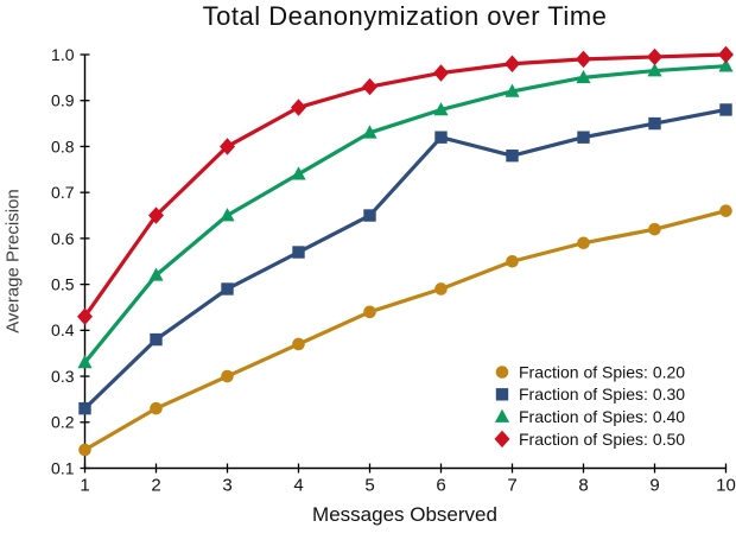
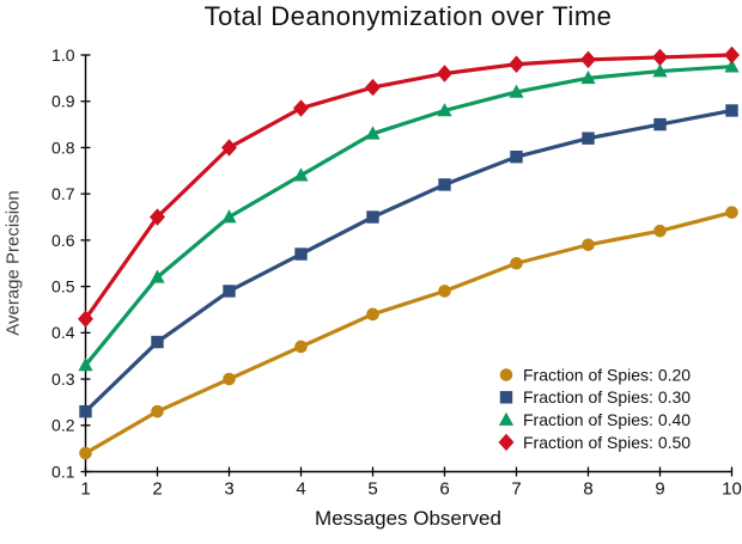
Fraction of Spies: 0.30/6: 0.82 -> 0.72
